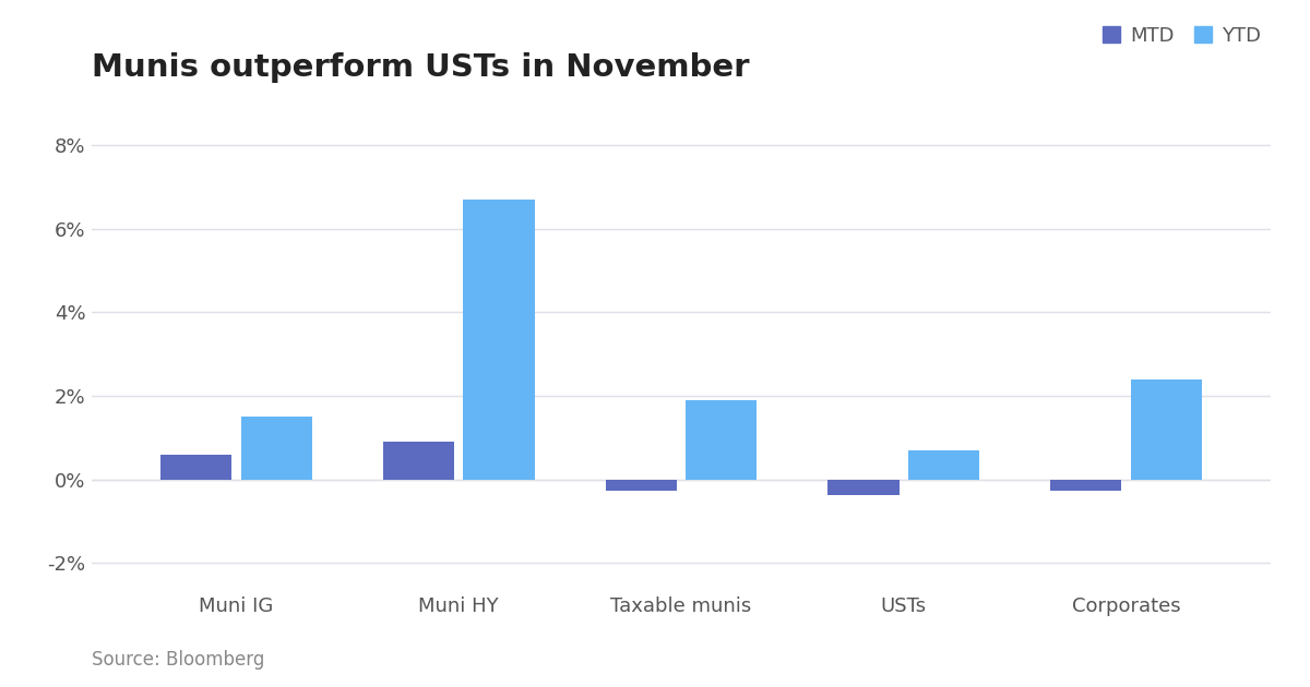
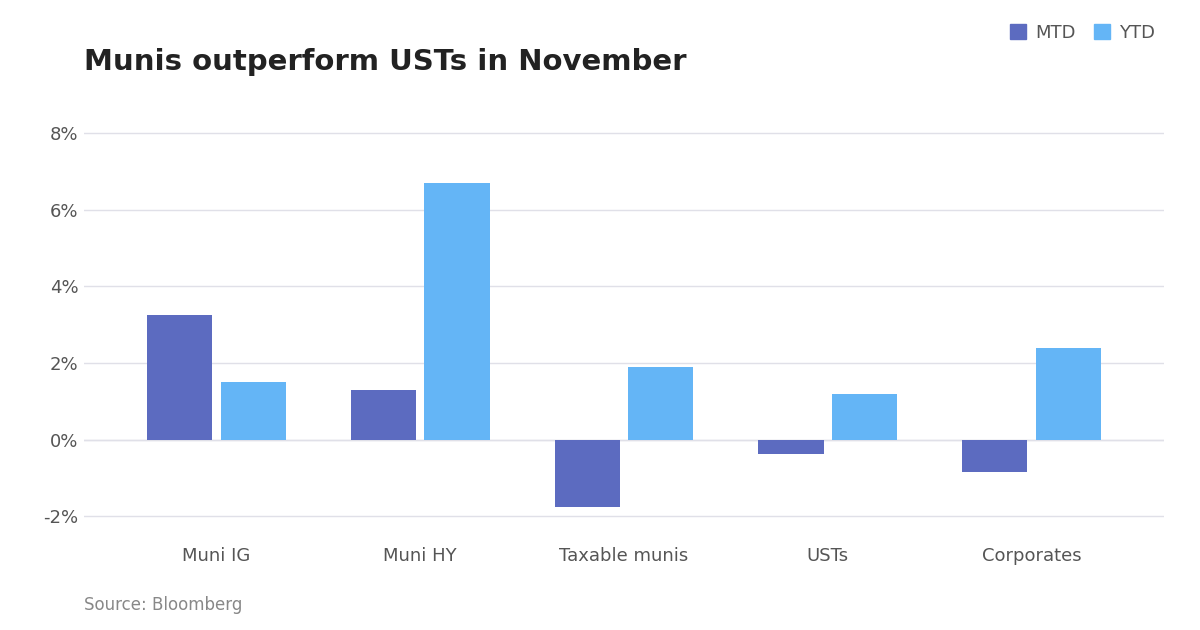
MTD/Muni IG: 0.60% -> 3.25%
MTD/Muni HY: 0.90% -> 1.30%
MTD/Taxable munis: -0.28% -> -1.75%
YTD/USTs: 0.7% -> 1.2%
MTD/Corporates: -0.28% -> -0.85%
